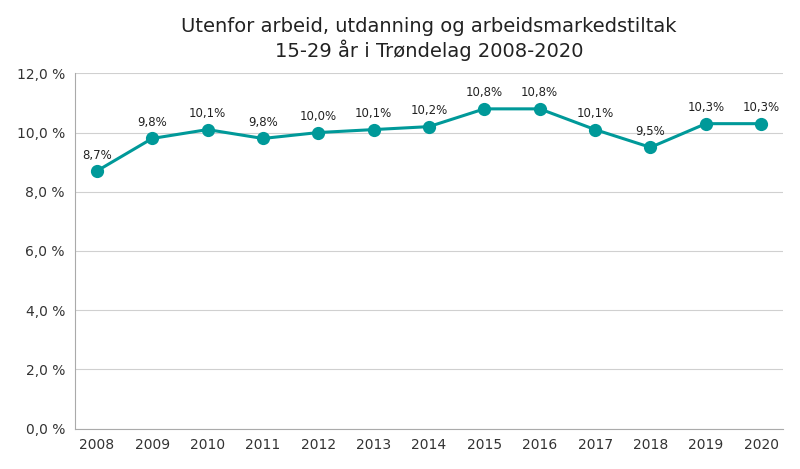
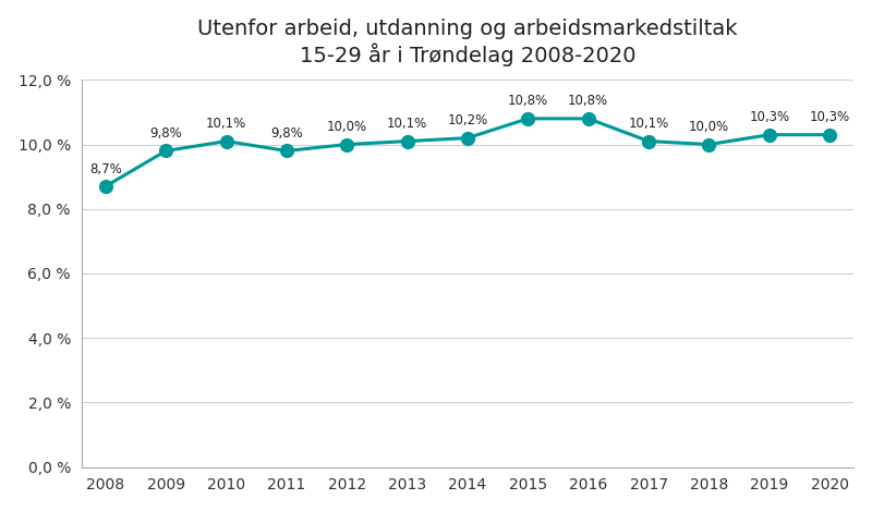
2018: 9,5% -> 10,0%
